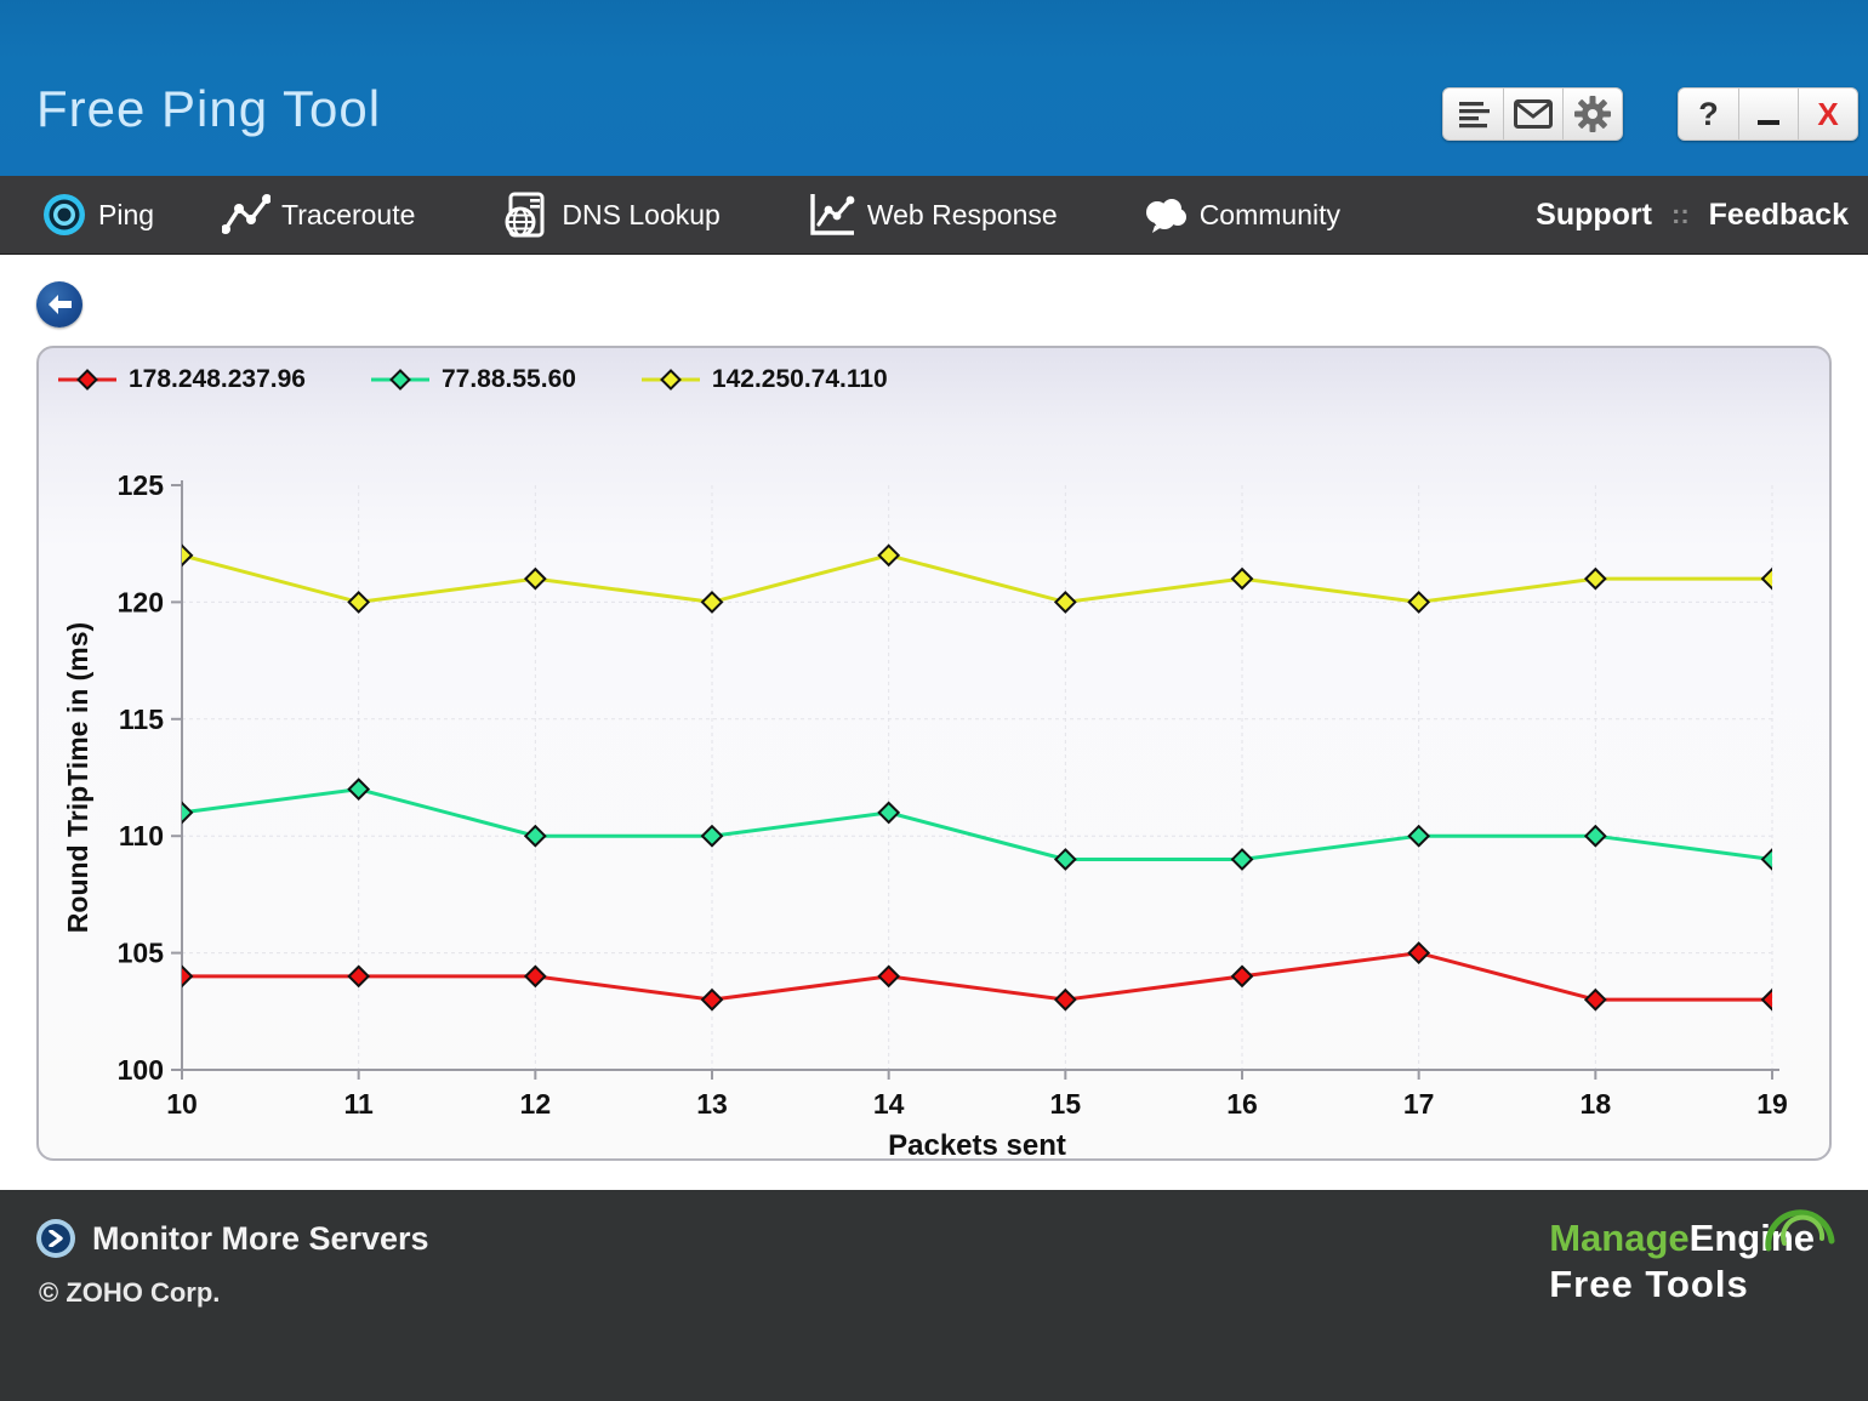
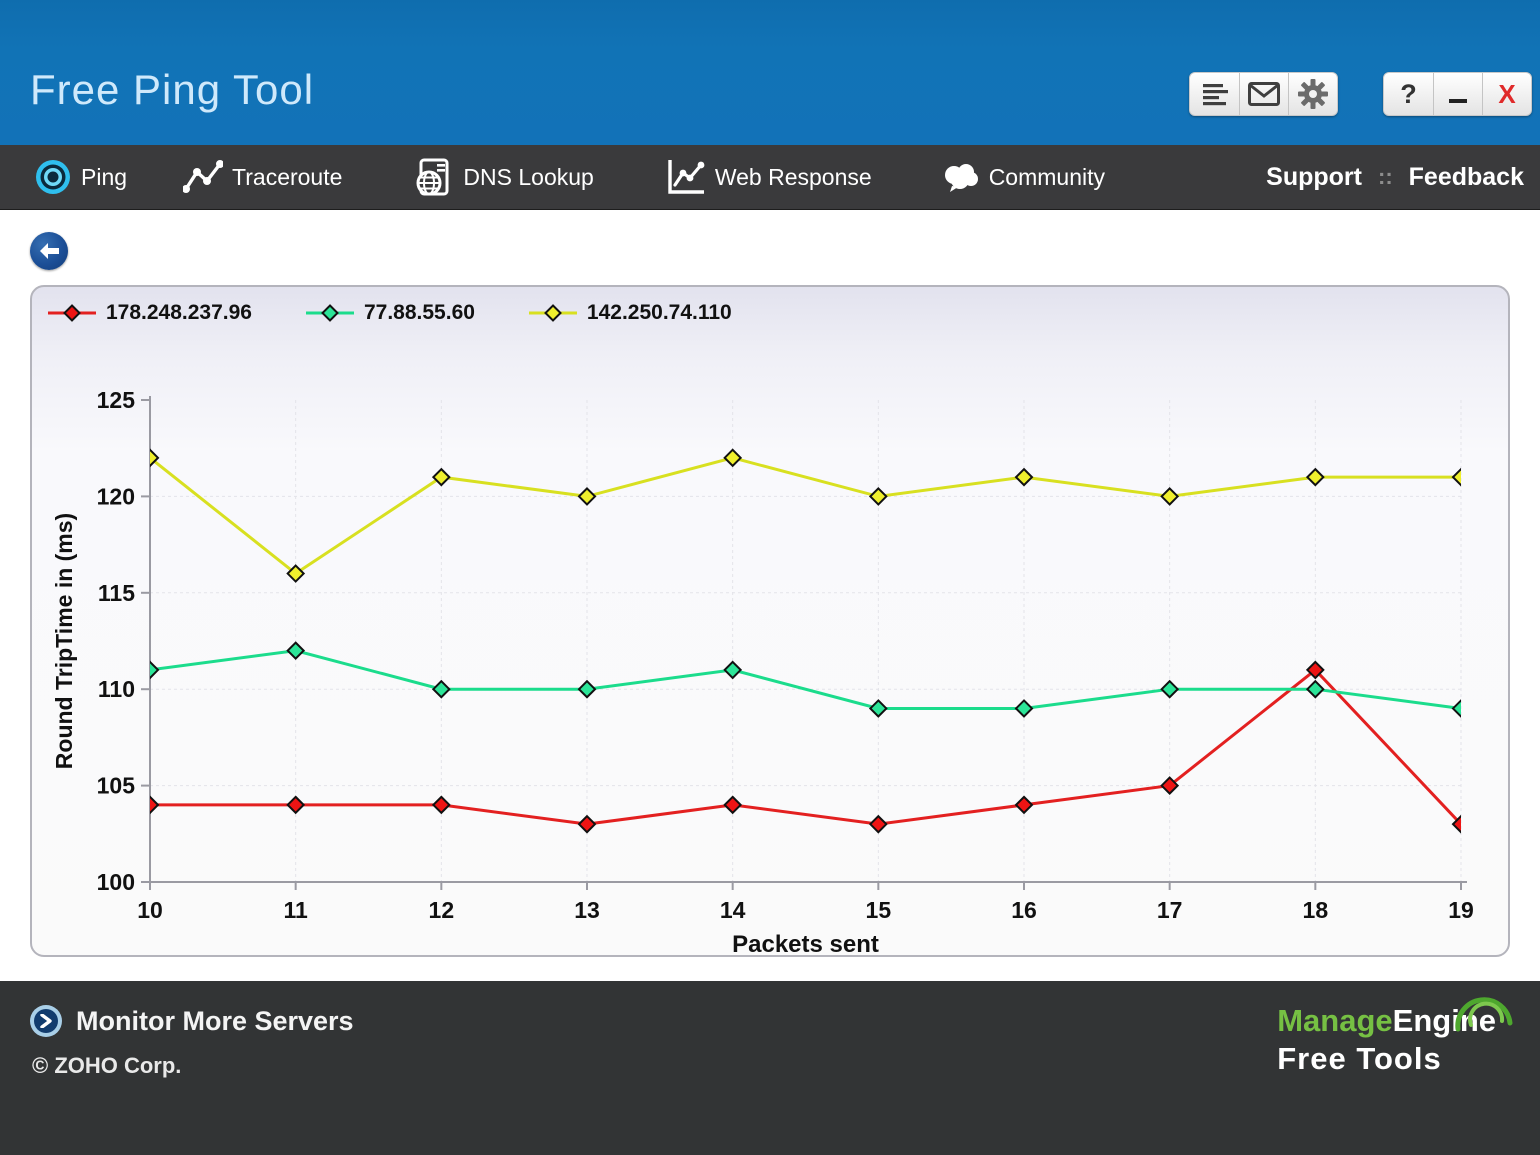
142.250.74.110/11: 120 -> 116
178.248.237.96/18: 103 -> 111
